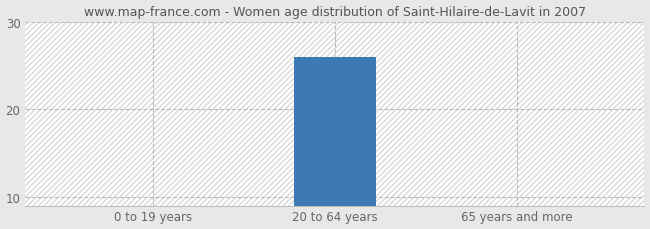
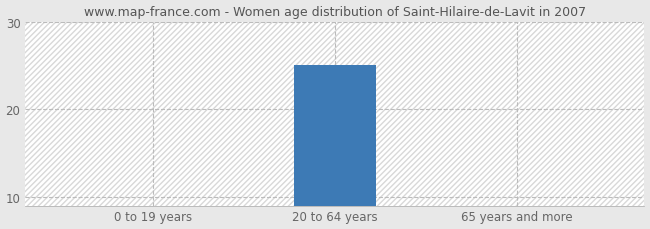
20 to 64 years: 26 -> 25
